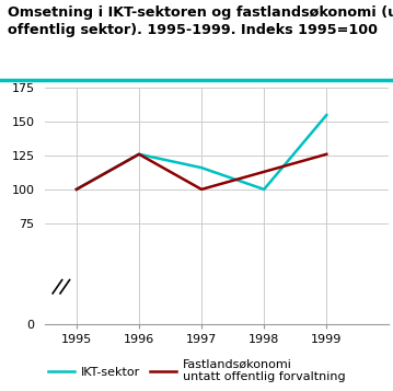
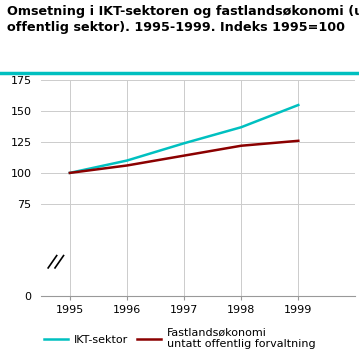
IKT-sektor/1996: 126 -> 110
Fastlandsøkonomi untatt offentlig forvaltning/1996: 126 -> 106
IKT-sektor/1997: 116 -> 124
Fastlandsøkonomi untatt offentlig forvaltning/1997: 100 -> 114
IKT-sektor/1998: 100 -> 137
Fastlandsøkonomi untatt offentlig forvaltning/1998: 113 -> 122
